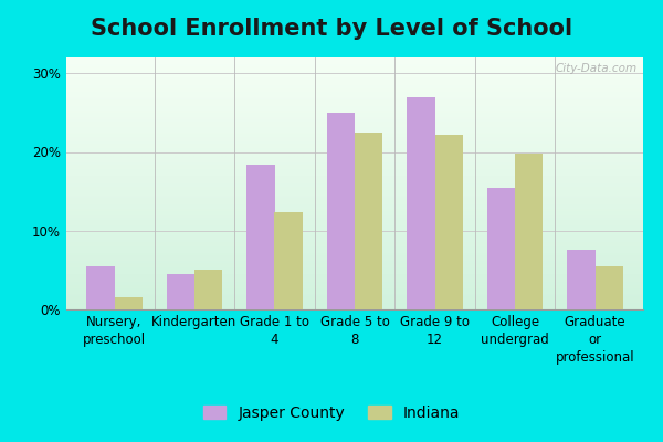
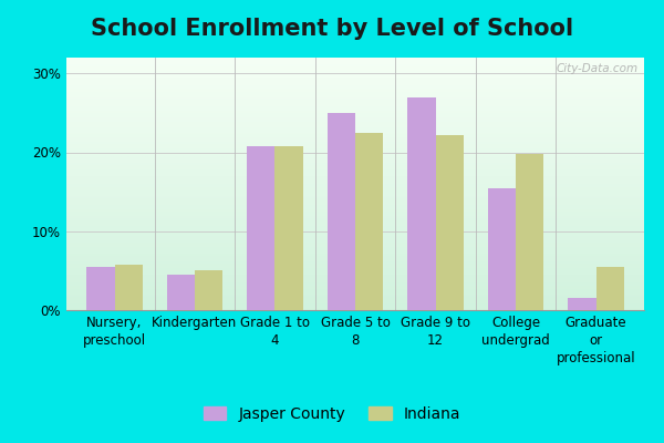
Indiana/Nursery, preschool: 1.6% -> 5.8%
Jasper County/Grade 1 to 4: 18.4% -> 20.8%
Indiana/Grade 1 to 4: 12.4% -> 20.8%
Jasper County/Graduate or professional: 7.6% -> 1.5%
